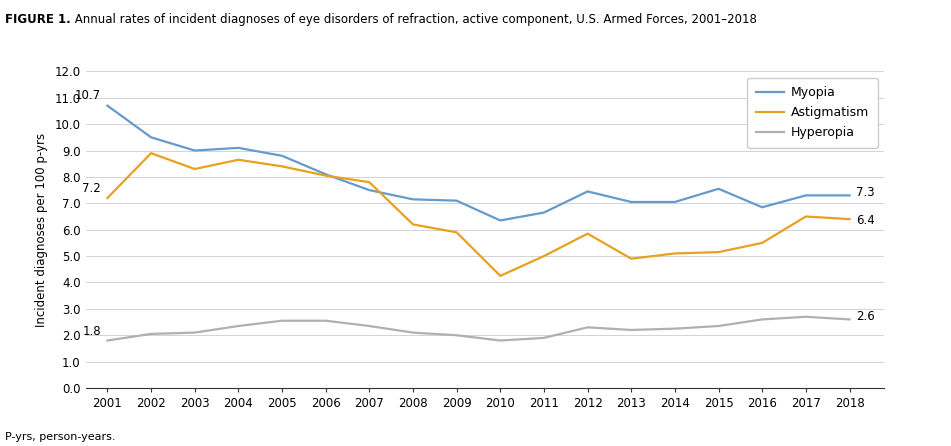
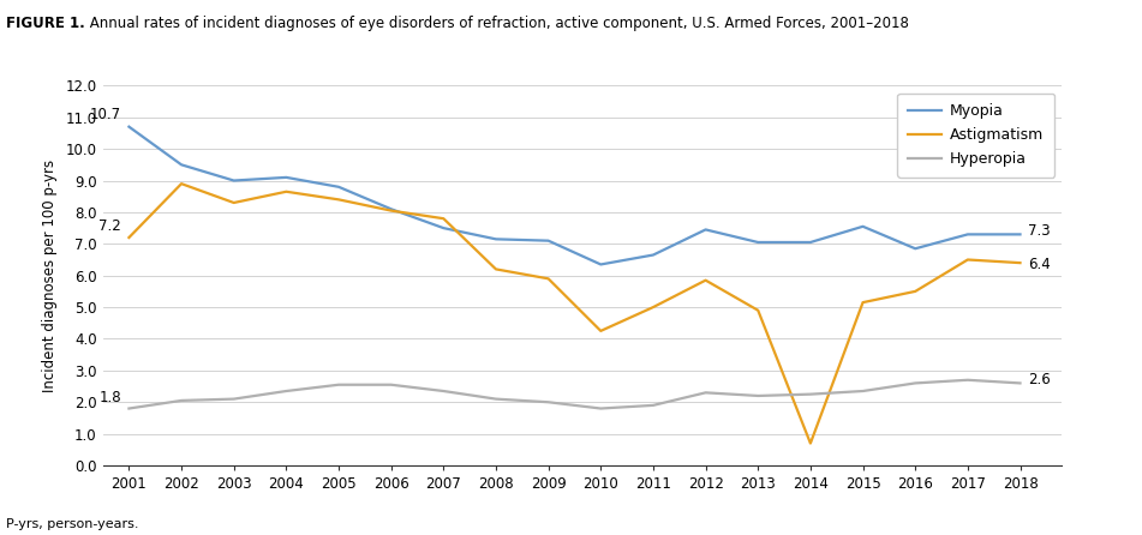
Astigmatism/2014: 5.10 -> 0.70
